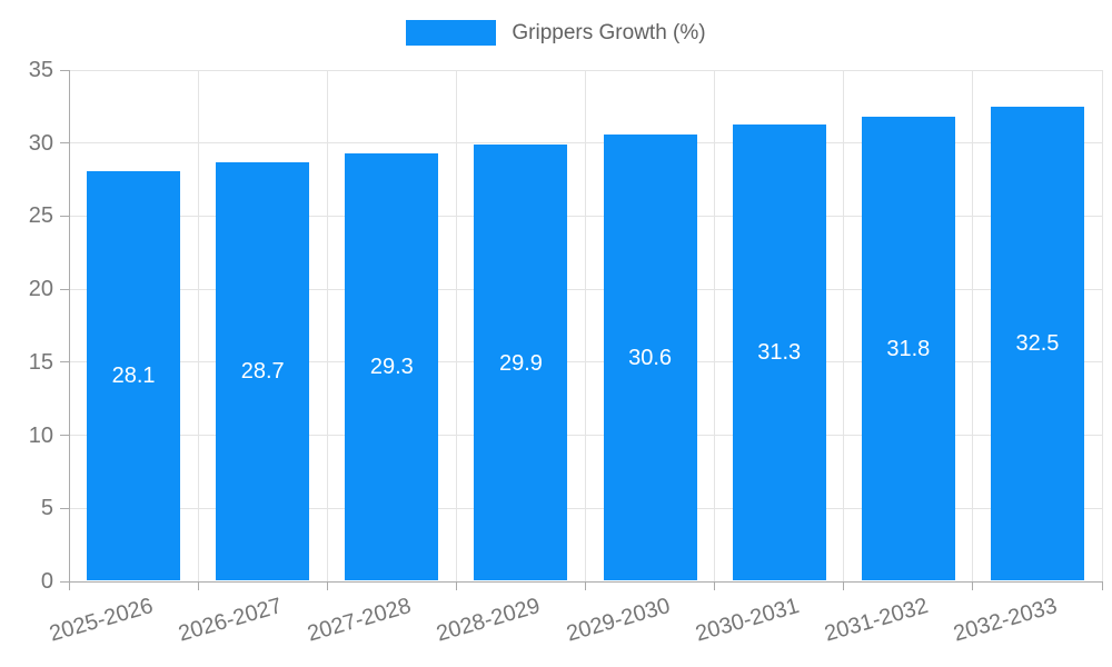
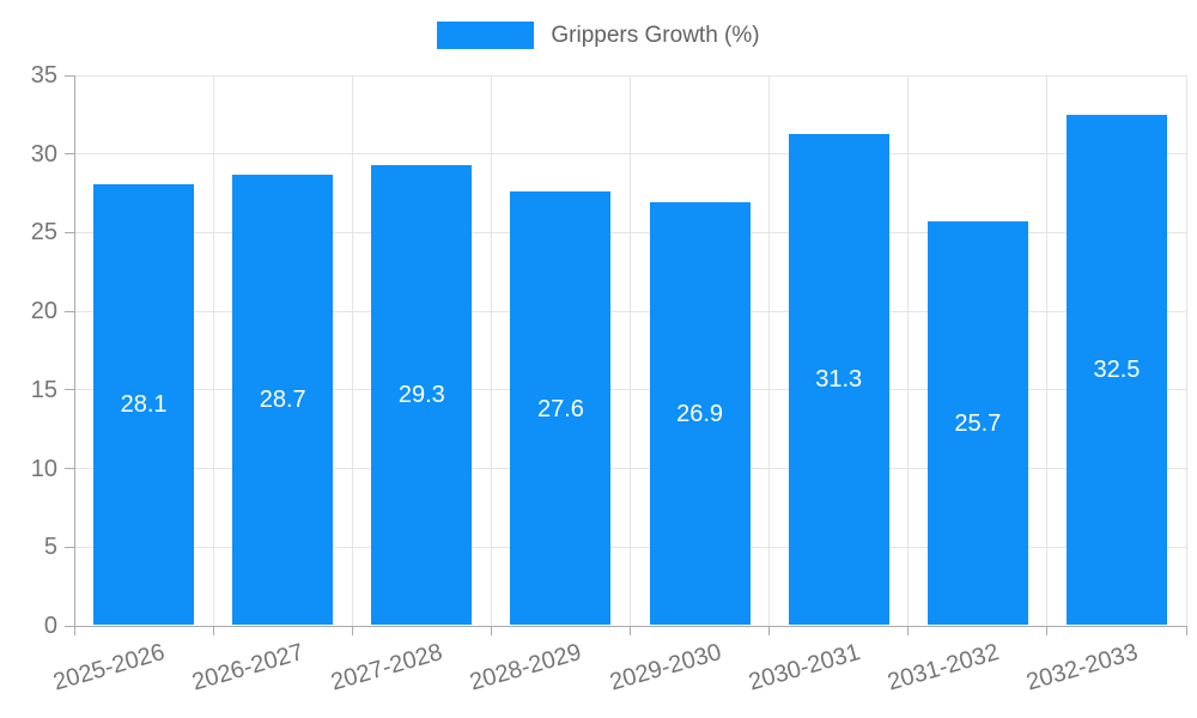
2028-2029: 29.9 -> 27.6
2029-2030: 30.6 -> 26.9
2031-2032: 31.8 -> 25.7
